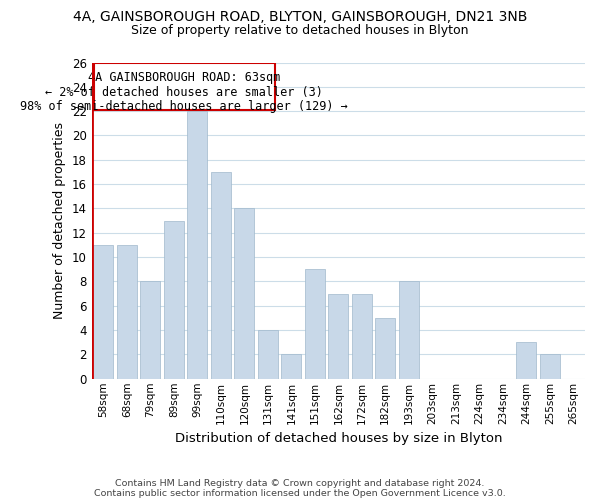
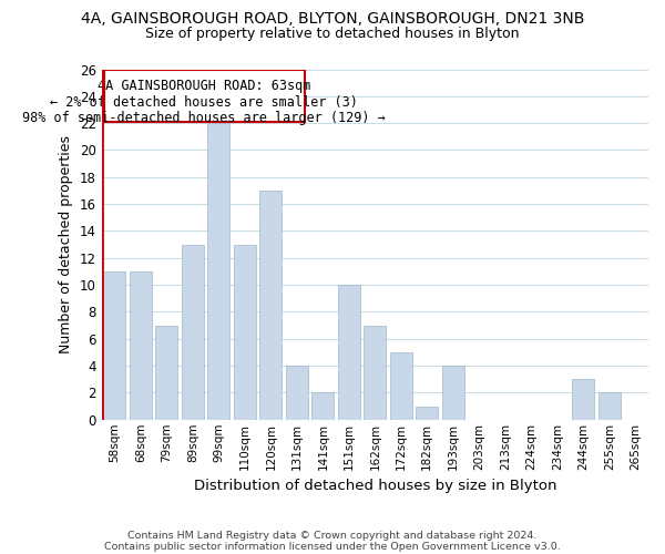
79sqm: 8 -> 7
110sqm: 17 -> 13
120sqm: 14 -> 17
151sqm: 9 -> 10
172sqm: 7 -> 5
182sqm: 5 -> 1
193sqm: 8 -> 4
